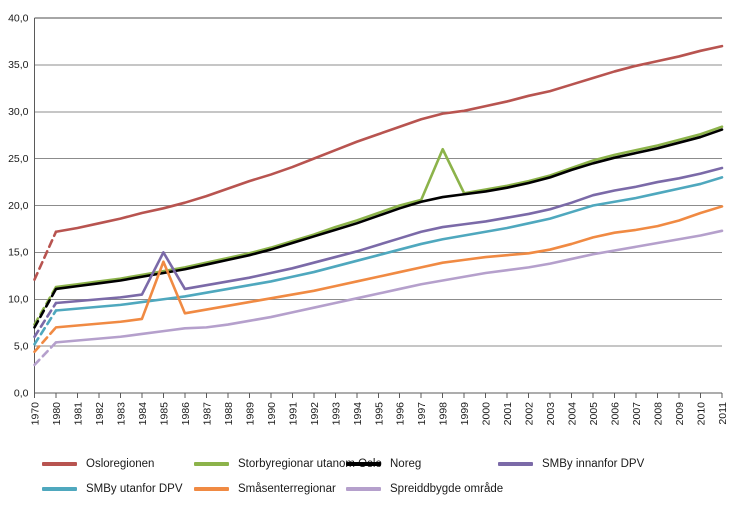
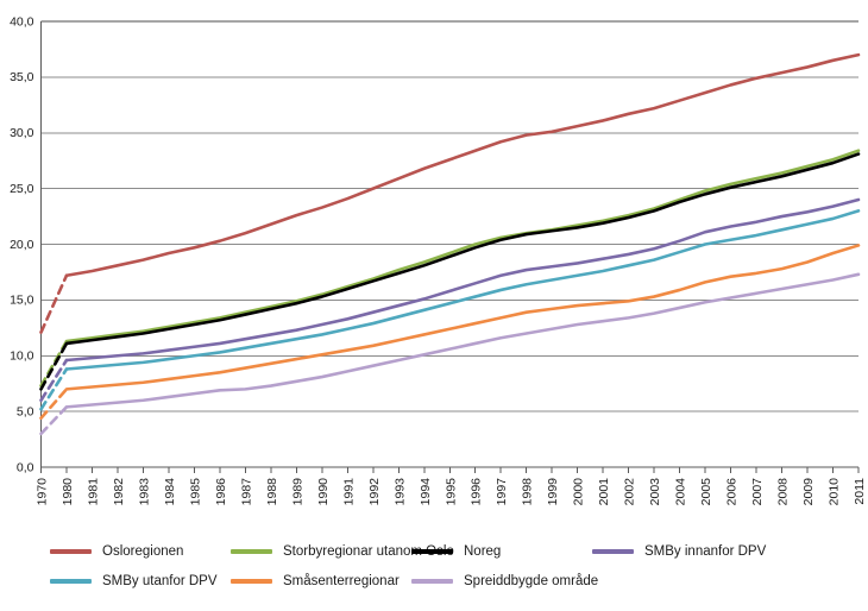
SMBy innanfor DPV/1985: 15 -> 11
Småsenterregionar/1985: 14 -> 8
Storbyregionar utanom Oslo/1998: 26 -> 21
